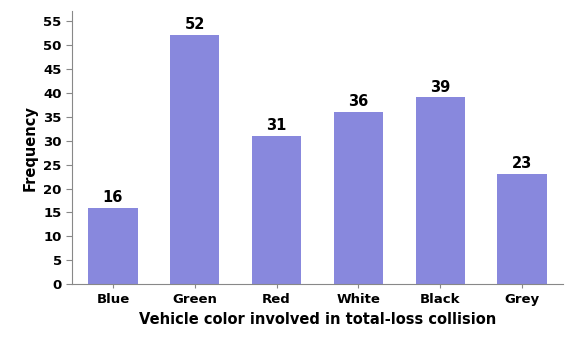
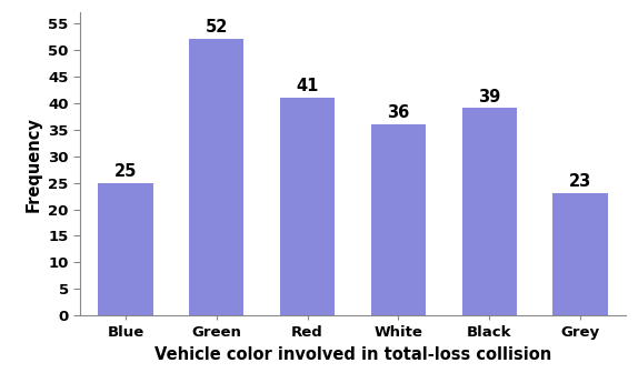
Blue: 16 -> 25
Red: 31 -> 41
